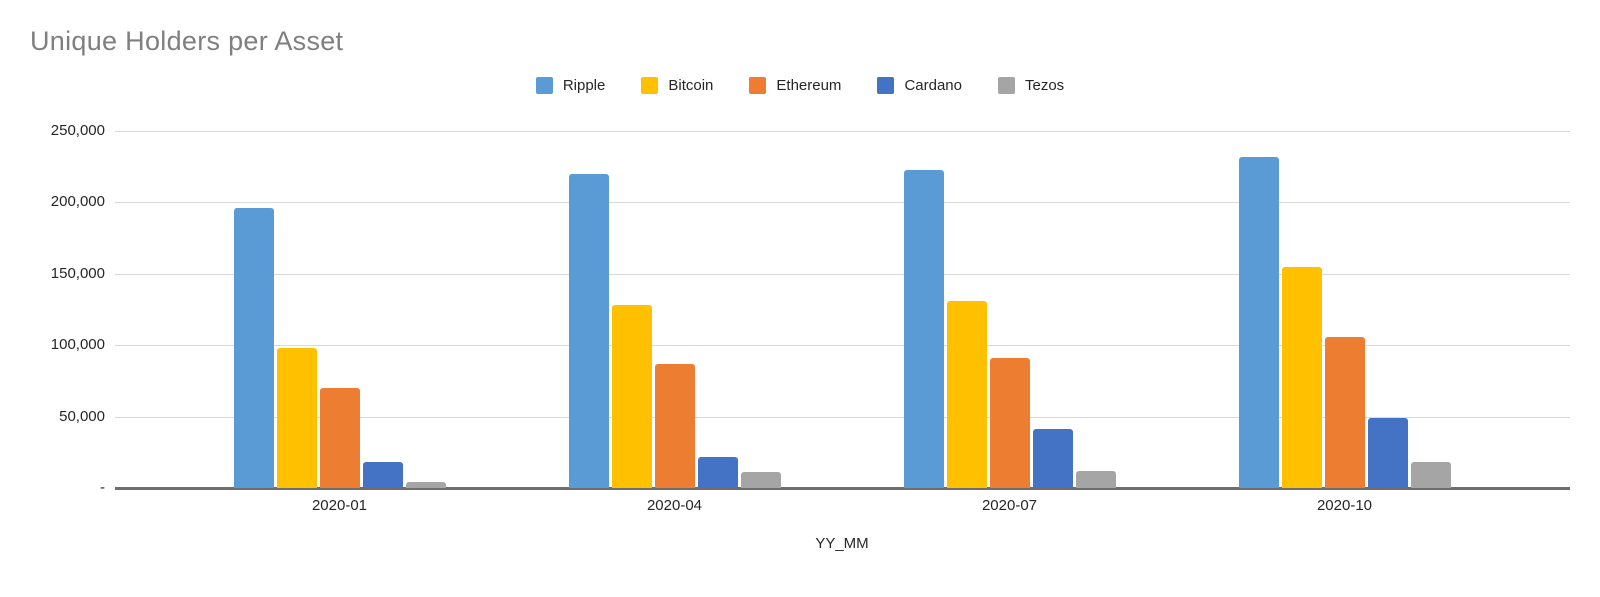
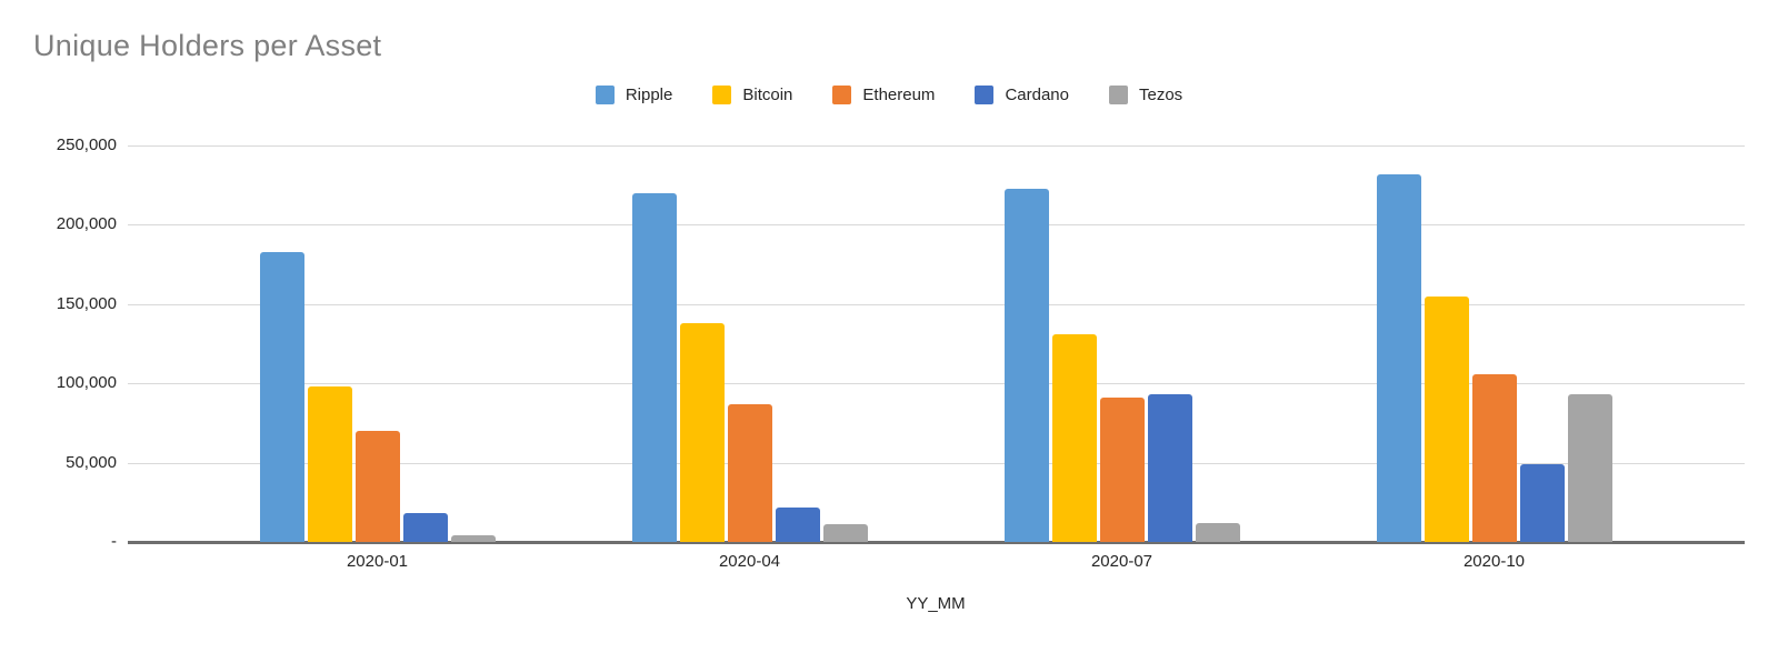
Ripple/2020-01: 196000 -> 183000
Bitcoin/2020-04: 128000 -> 138000
Cardano/2020-07: 41000 -> 93000
Tezos/2020-10: 18000 -> 93000
